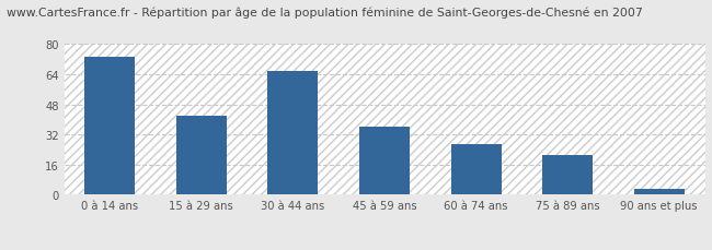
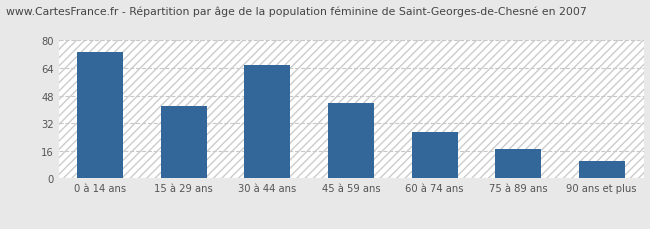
45 à 59 ans: 36 -> 44
75 à 89 ans: 21 -> 17
90 ans et plus: 3 -> 10
